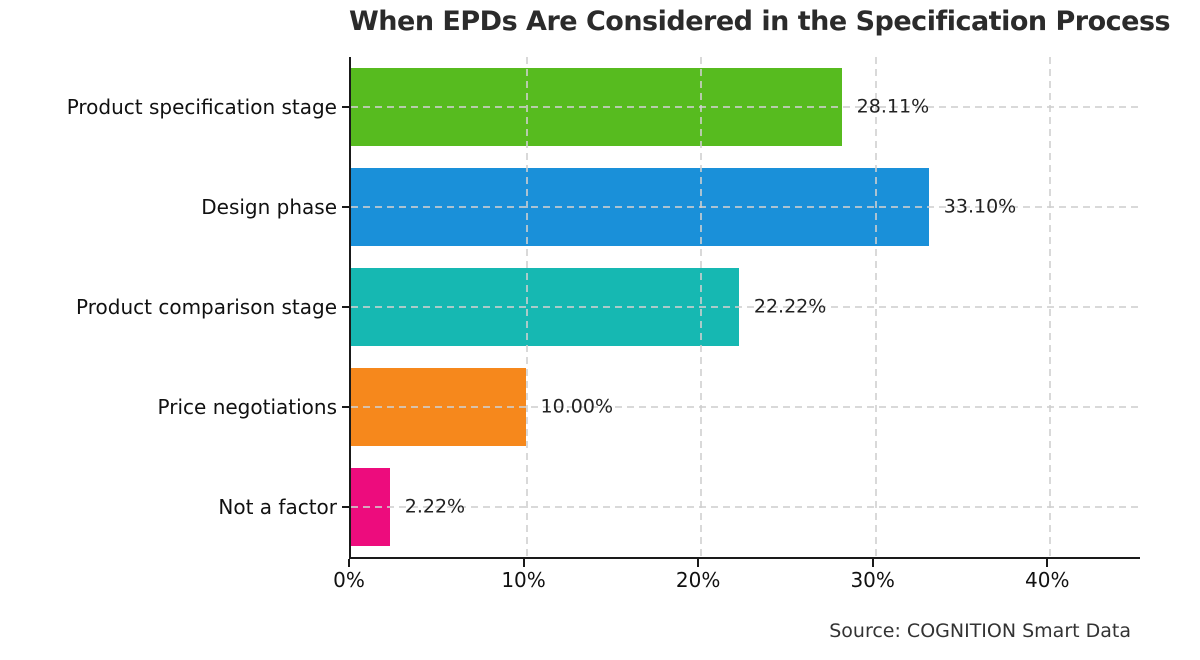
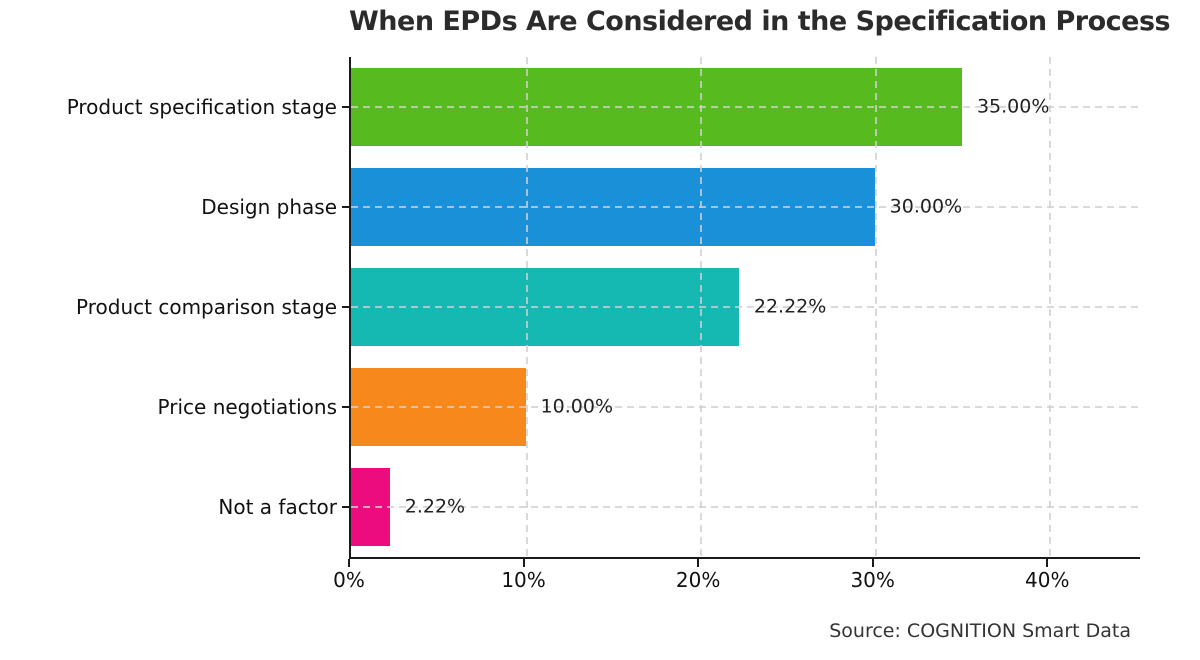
Product specification stage: 28.11% -> 35.00%
Design phase: 33.10% -> 30.00%
